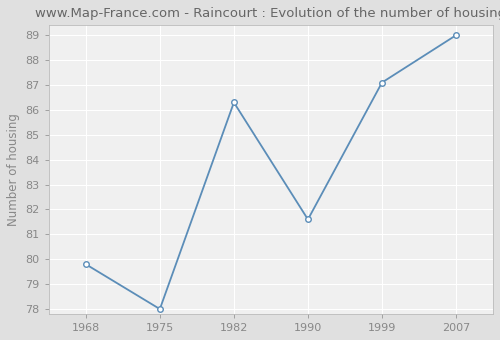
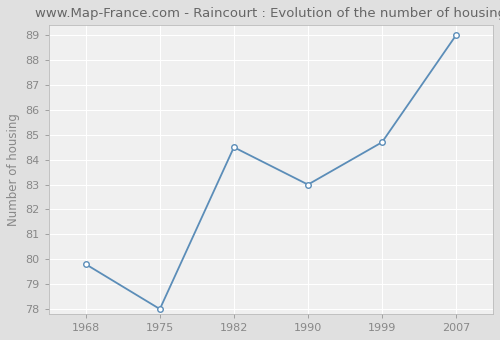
1982: 86.3 -> 84.5
1990: 81.6 -> 83.0
1999: 87.1 -> 84.7
